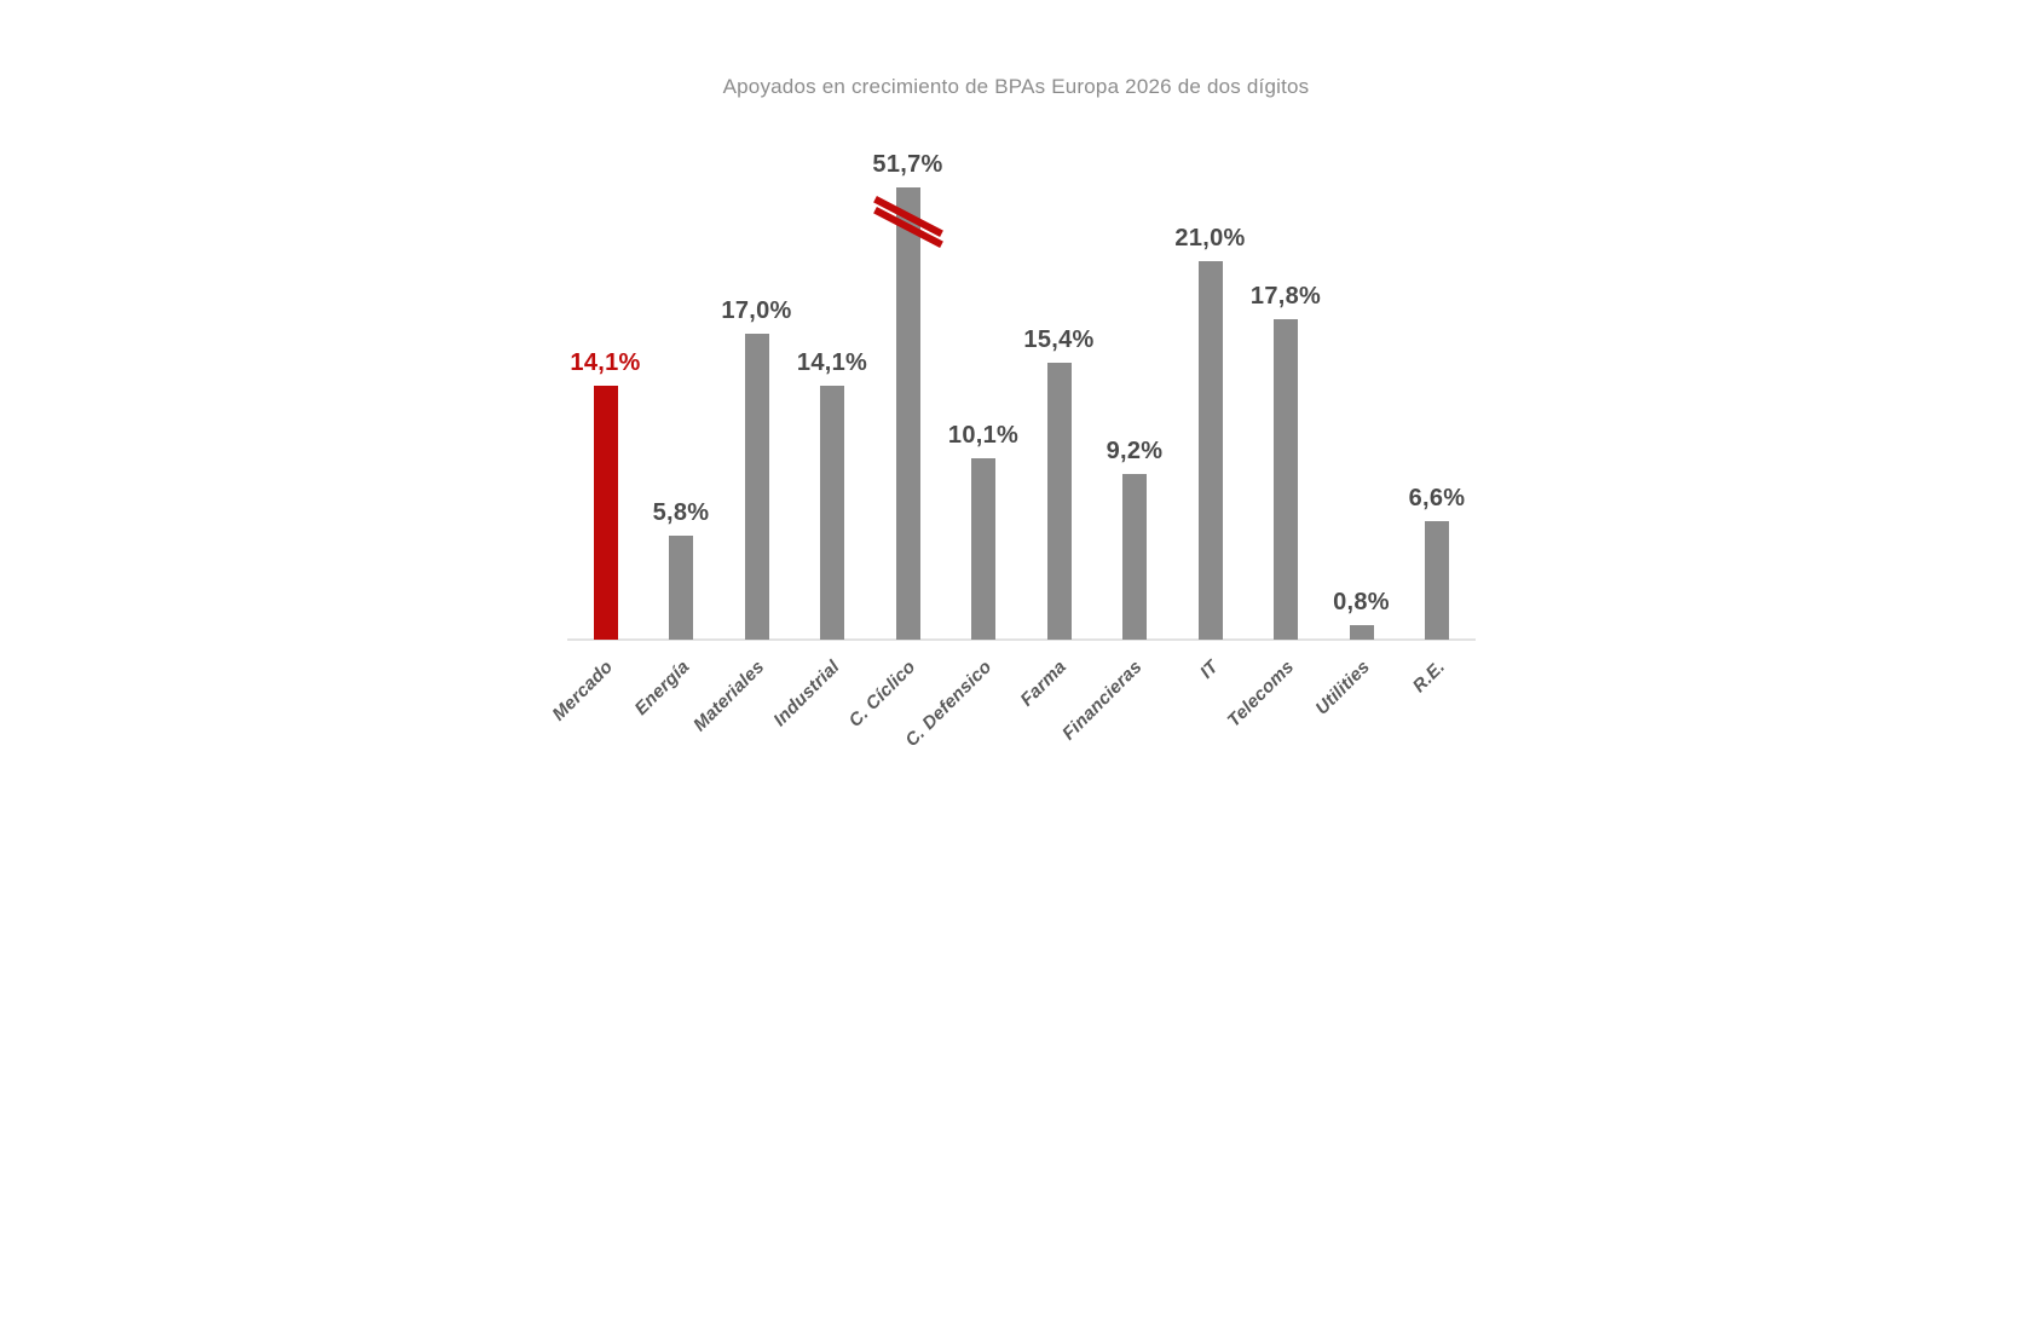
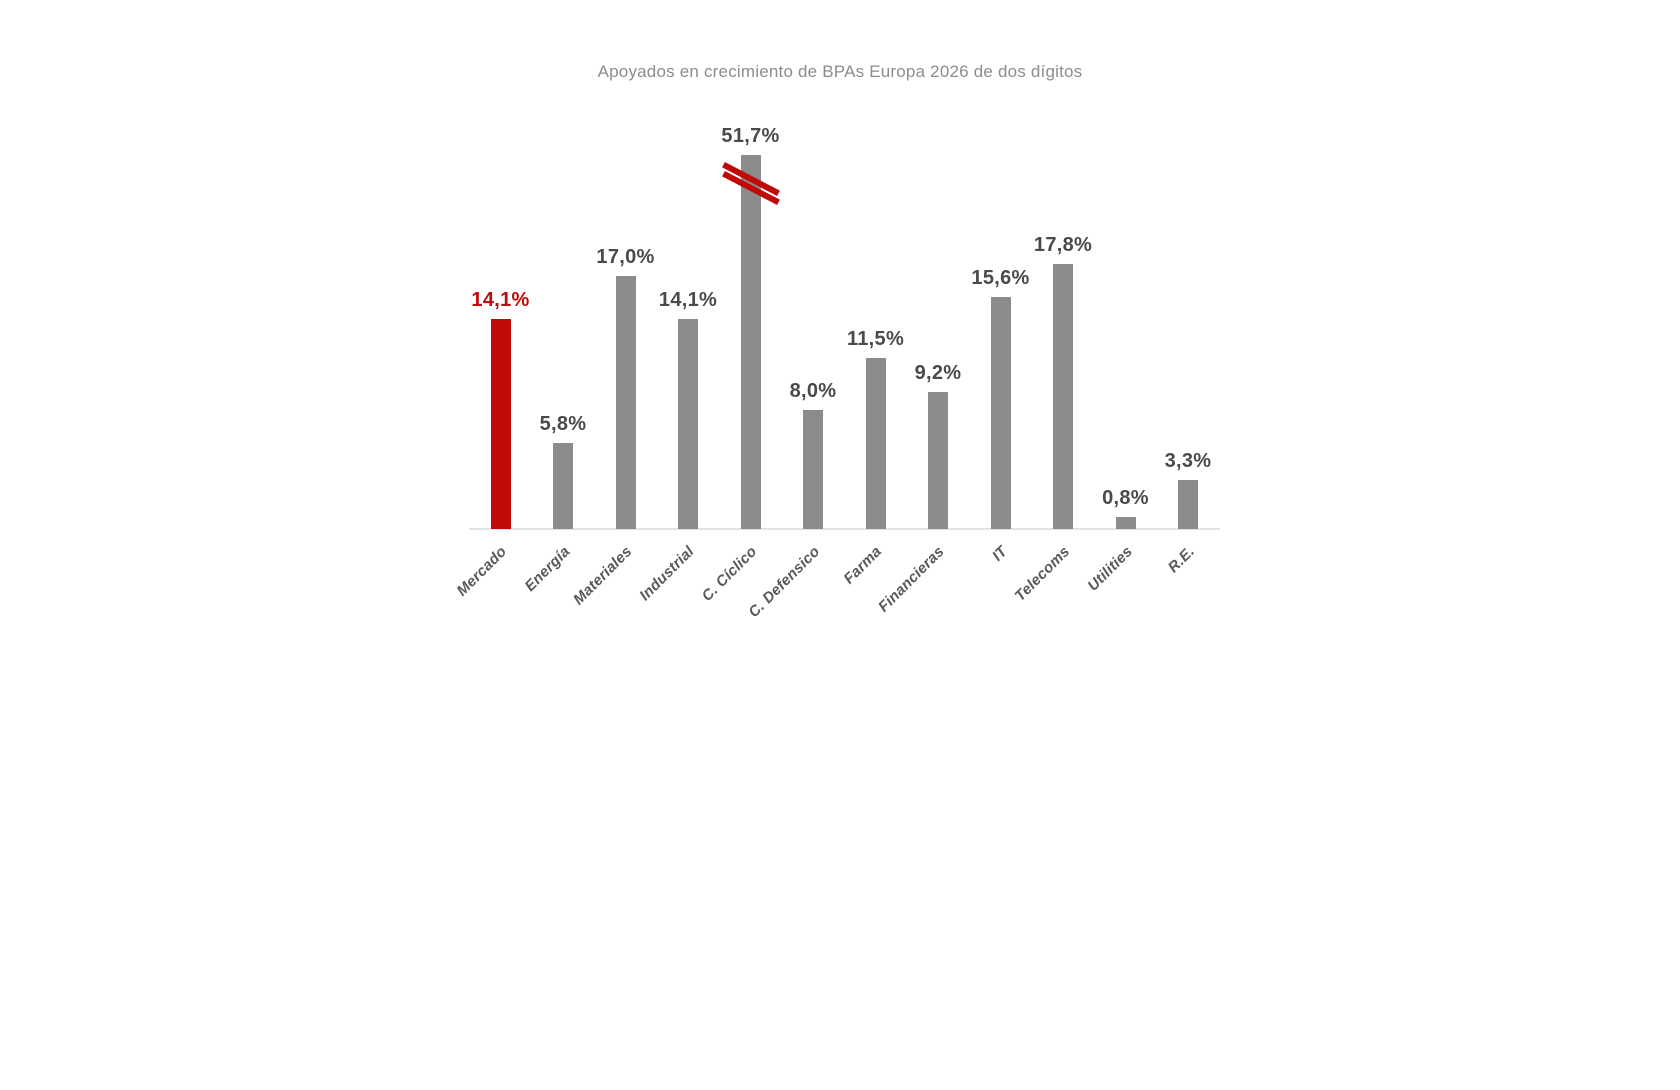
C. Defensico: 10,1% -> 8,0%
Farma: 15,4% -> 11,5%
IT: 21,0% -> 15,6%
R.E.: 6,6% -> 3,3%
